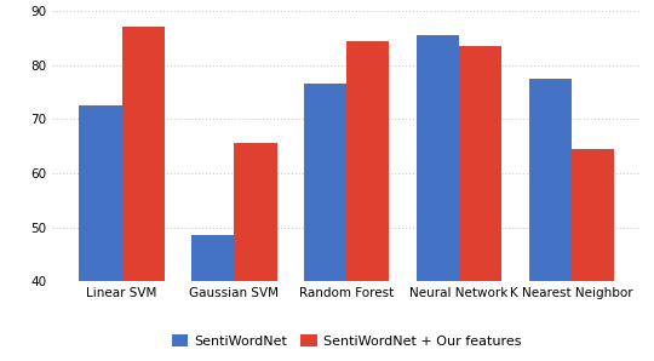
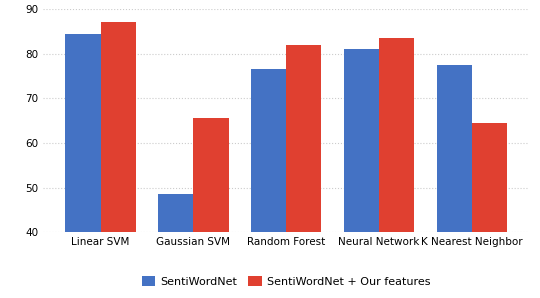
SentiWordNet/Linear SVM: 72.5 -> 84.5
SentiWordNet + Our features/Random Forest: 84.5 -> 82.0
SentiWordNet/Neural Network: 85.5 -> 81.0
